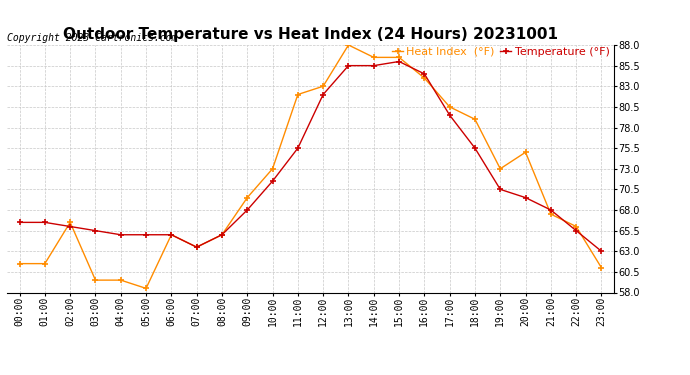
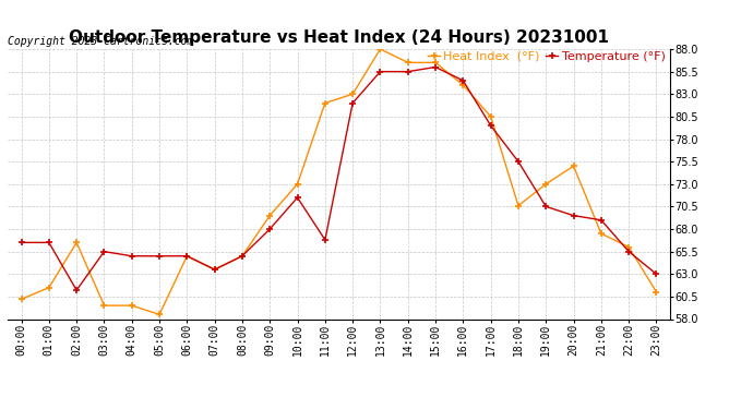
Heat Index (°F)/00:00: 61.5 -> 60.2
Temperature (°F)/02:00: 66.0 -> 61.2
Temperature (°F)/11:00: 75.5 -> 66.8
Heat Index (°F)/18:00: 79.0 -> 70.6
Temperature (°F)/21:00: 68.0 -> 69.0
